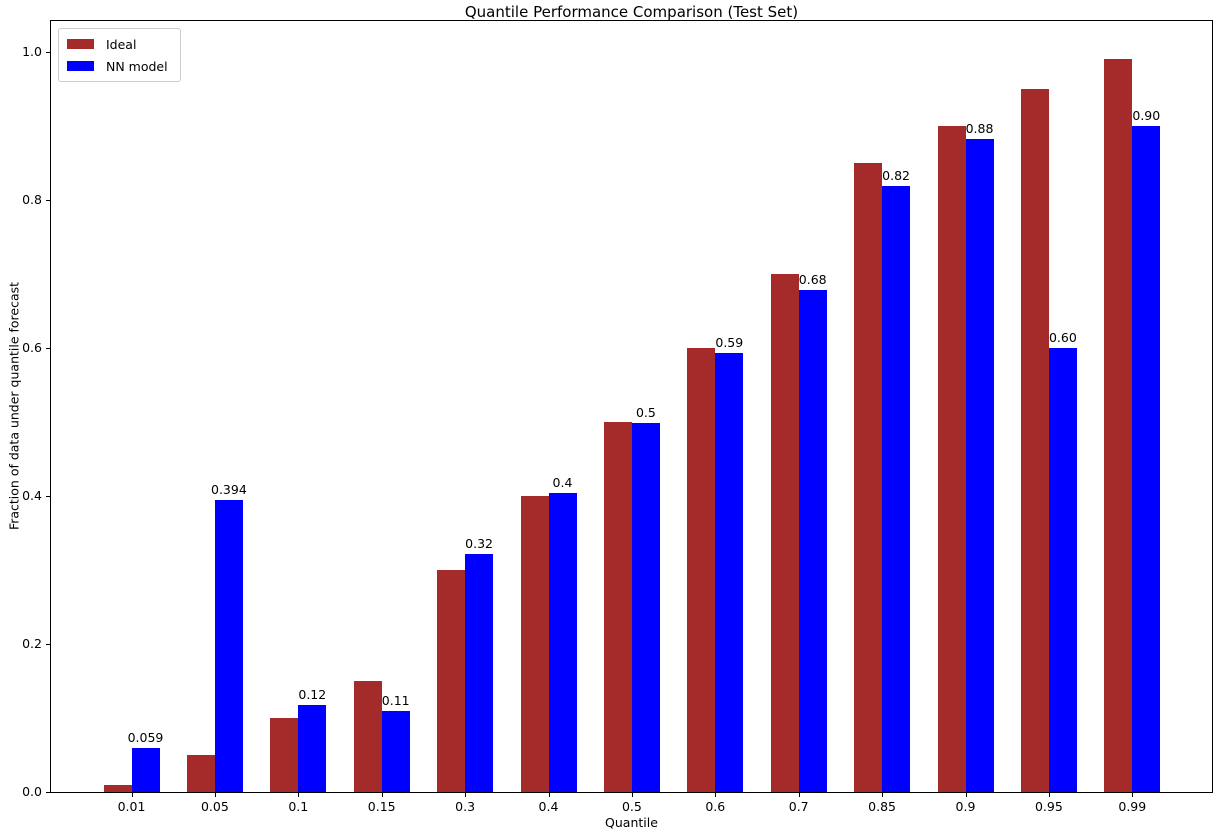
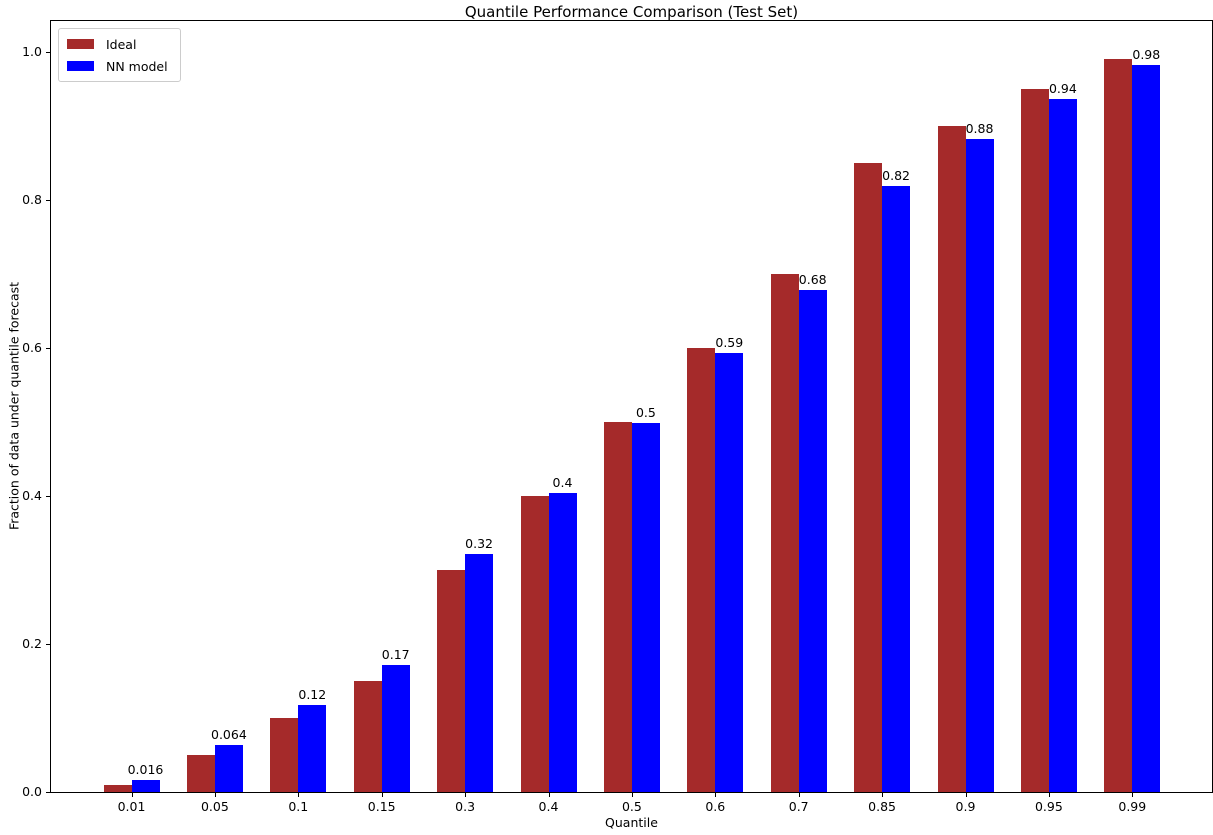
NN model/0.01: 0.059 -> 0.016
NN model/0.05: 0.394 -> 0.064
NN model/0.15: 0.11 -> 0.17
NN model/0.95: 0.60 -> 0.94
NN model/0.99: 0.90 -> 0.98
